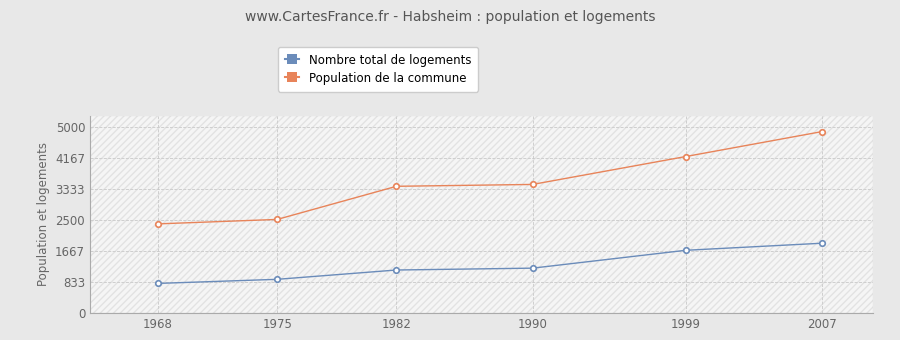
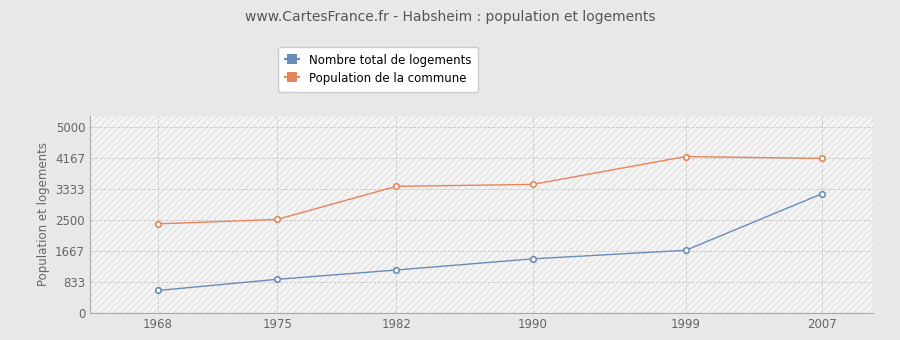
Nombre total de logements/1968: 790 -> 600
Nombre total de logements/1990: 1200 -> 1450
Nombre total de logements/2007: 1870 -> 3200
Population de la commune/2007: 4870 -> 4150
